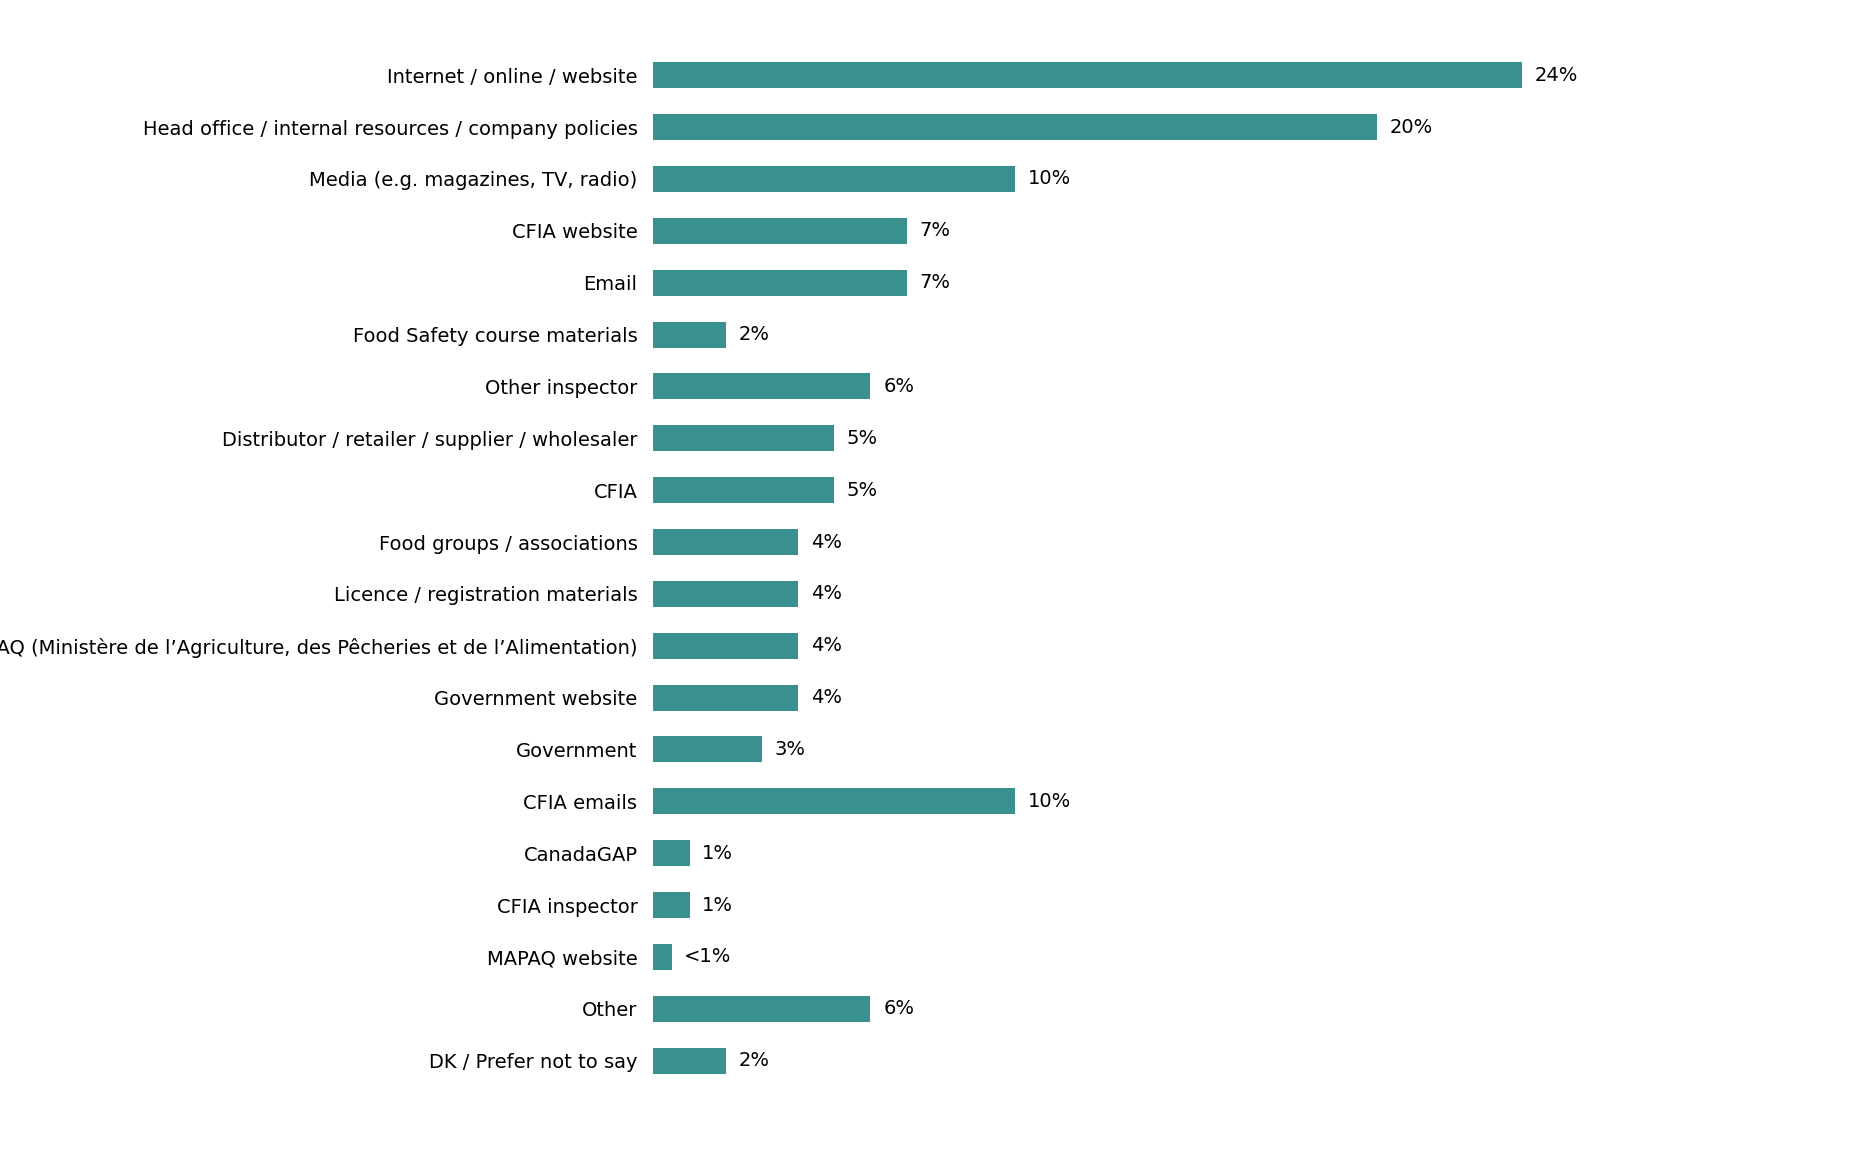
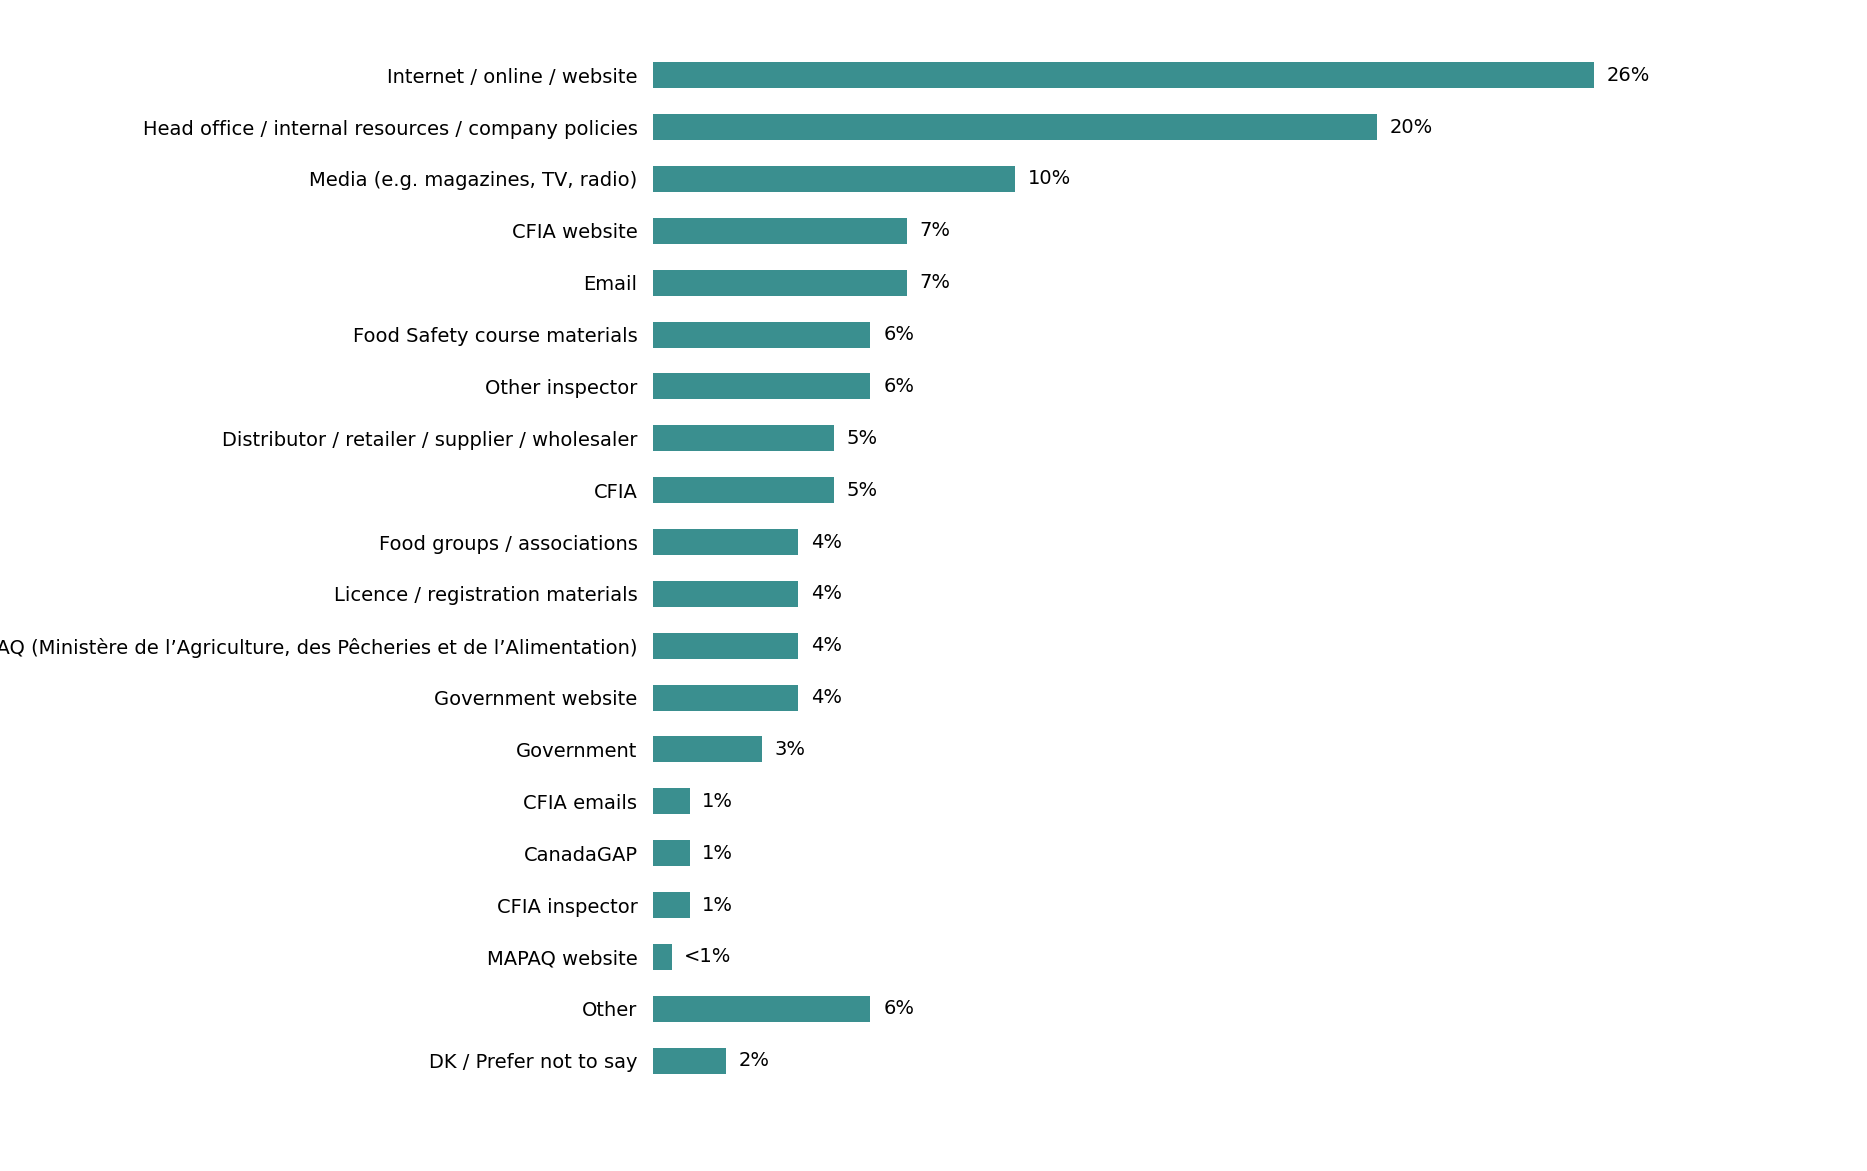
Internet / online / website: 24% -> 26%
Food Safety course materials: 2% -> 6%
CFIA emails: 10% -> 1%
